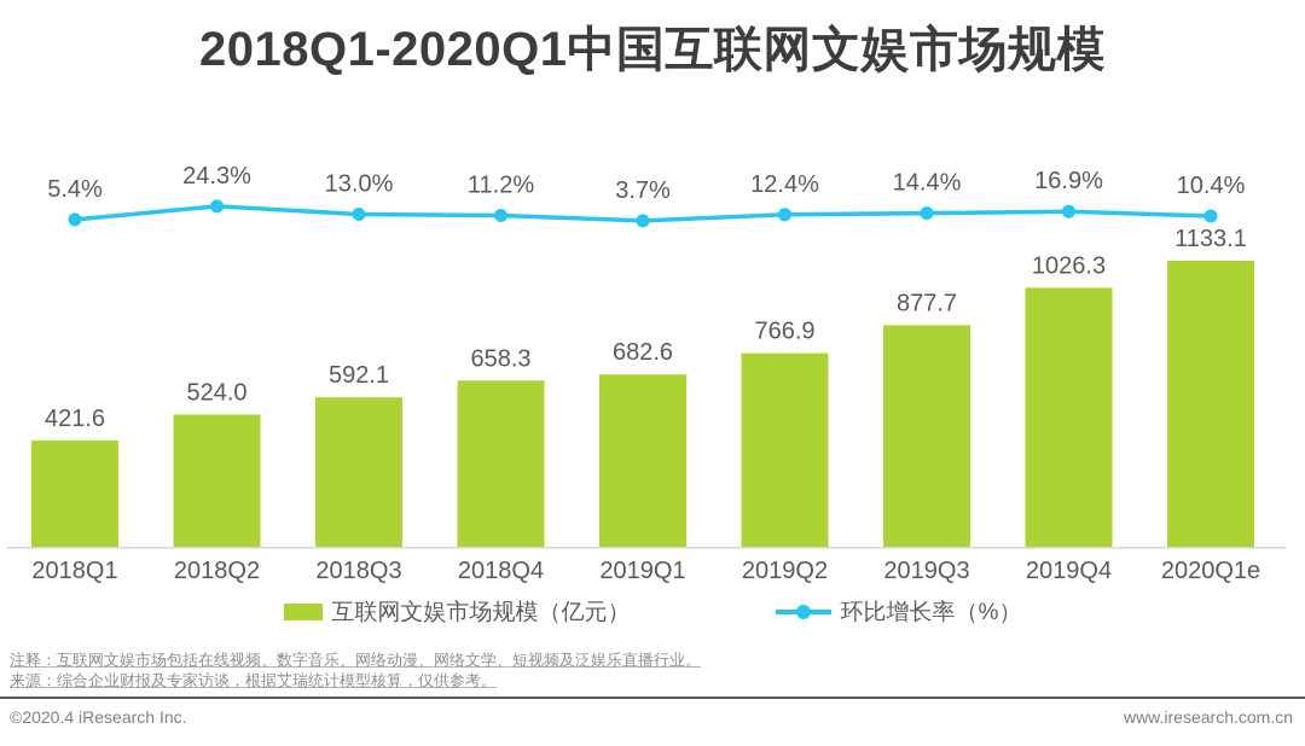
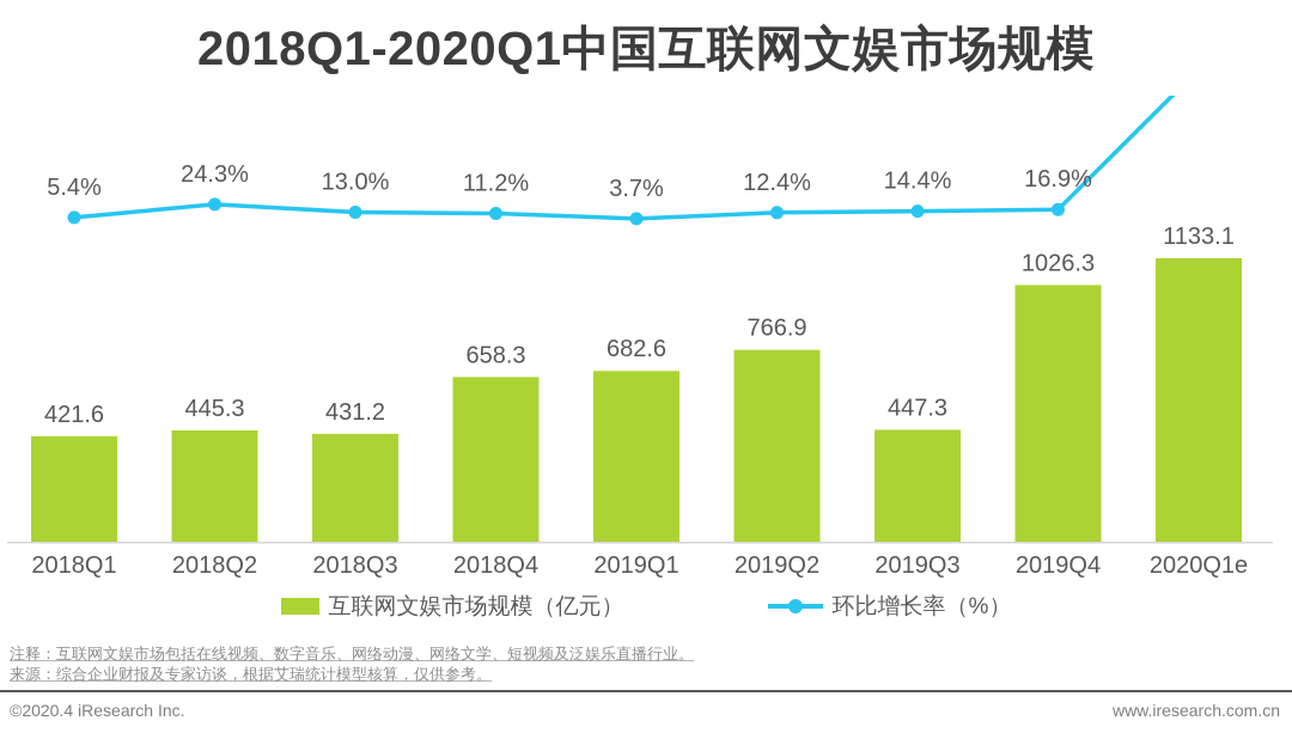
互联网文娱市场规模（亿元）/2018Q2: 524.0 -> 445.3
互联网文娱市场规模（亿元）/2018Q3: 592.1 -> 431.2
互联网文娱市场规模（亿元）/2019Q3: 877.7 -> 447.3
环比增长率（%）/2020Q1e: 10.4% -> 219.0%
